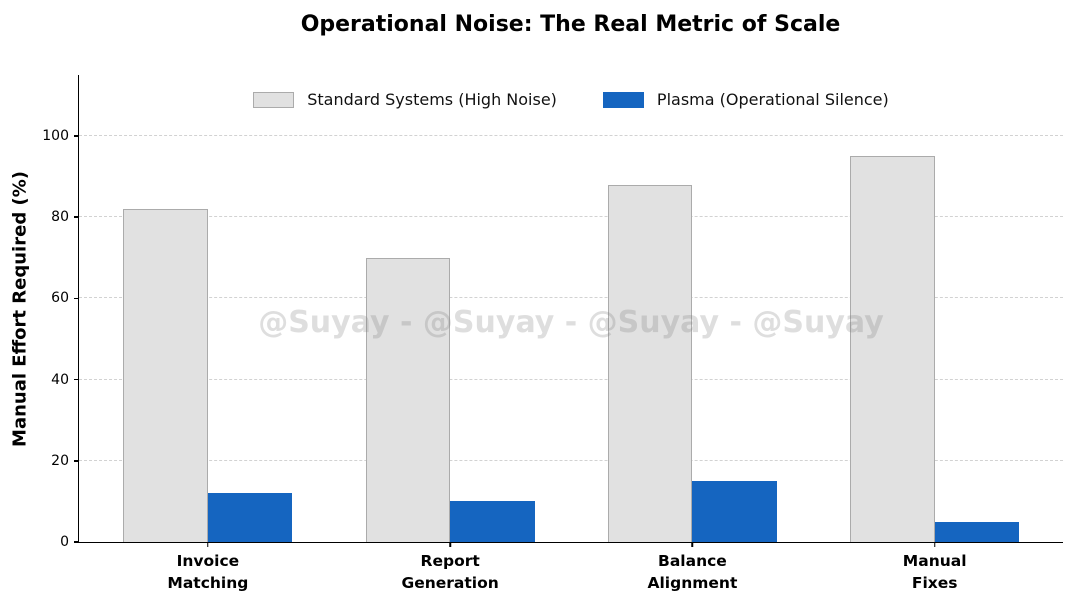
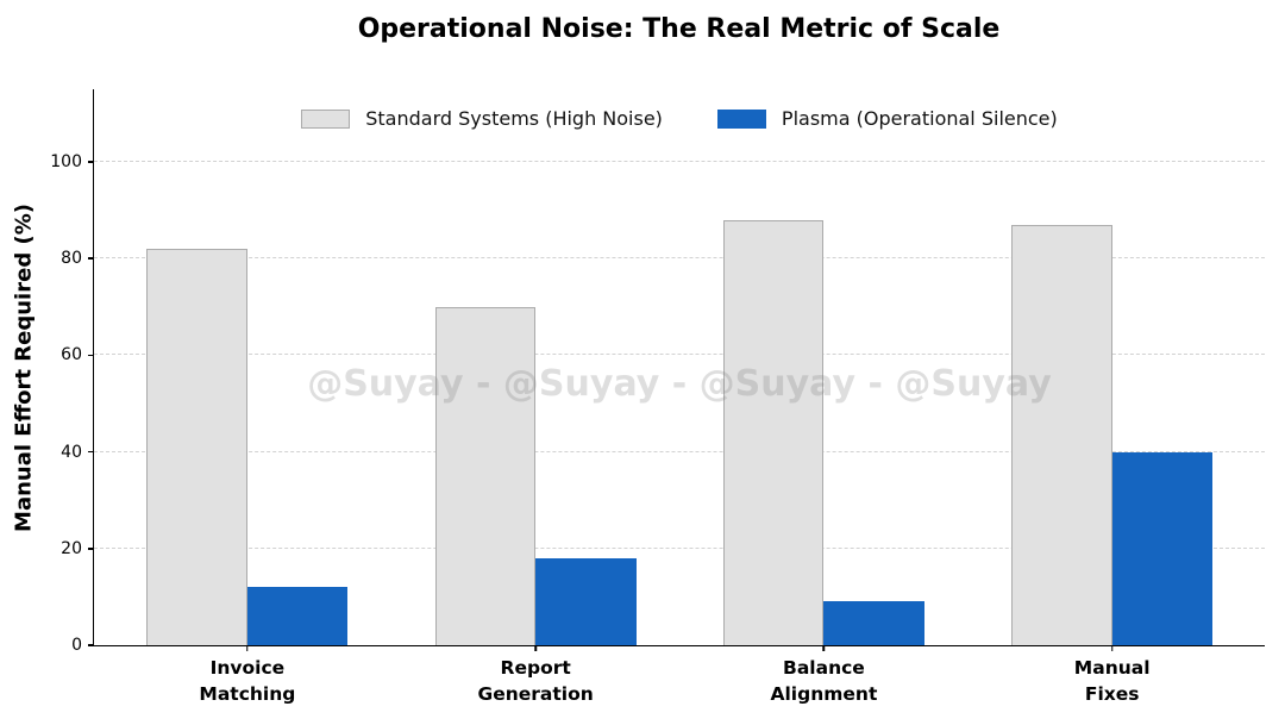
Plasma (Operational Silence)/Report Generation: 10 -> 18
Plasma (Operational Silence)/Balance Alignment: 15 -> 9
Standard Systems (High Noise)/Manual Fixes: 95 -> 87
Plasma (Operational Silence)/Manual Fixes: 5 -> 40
